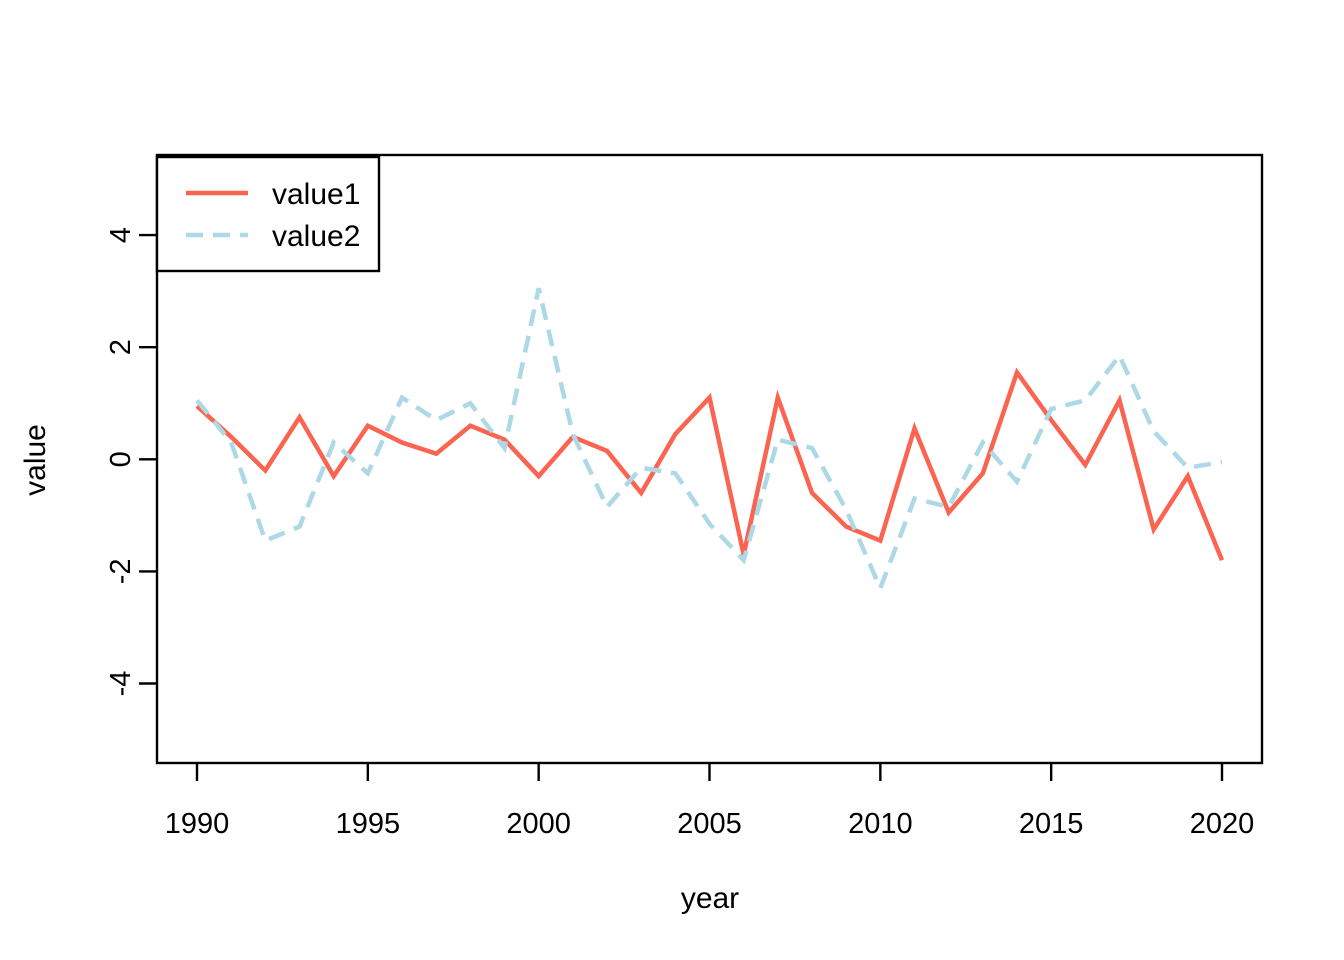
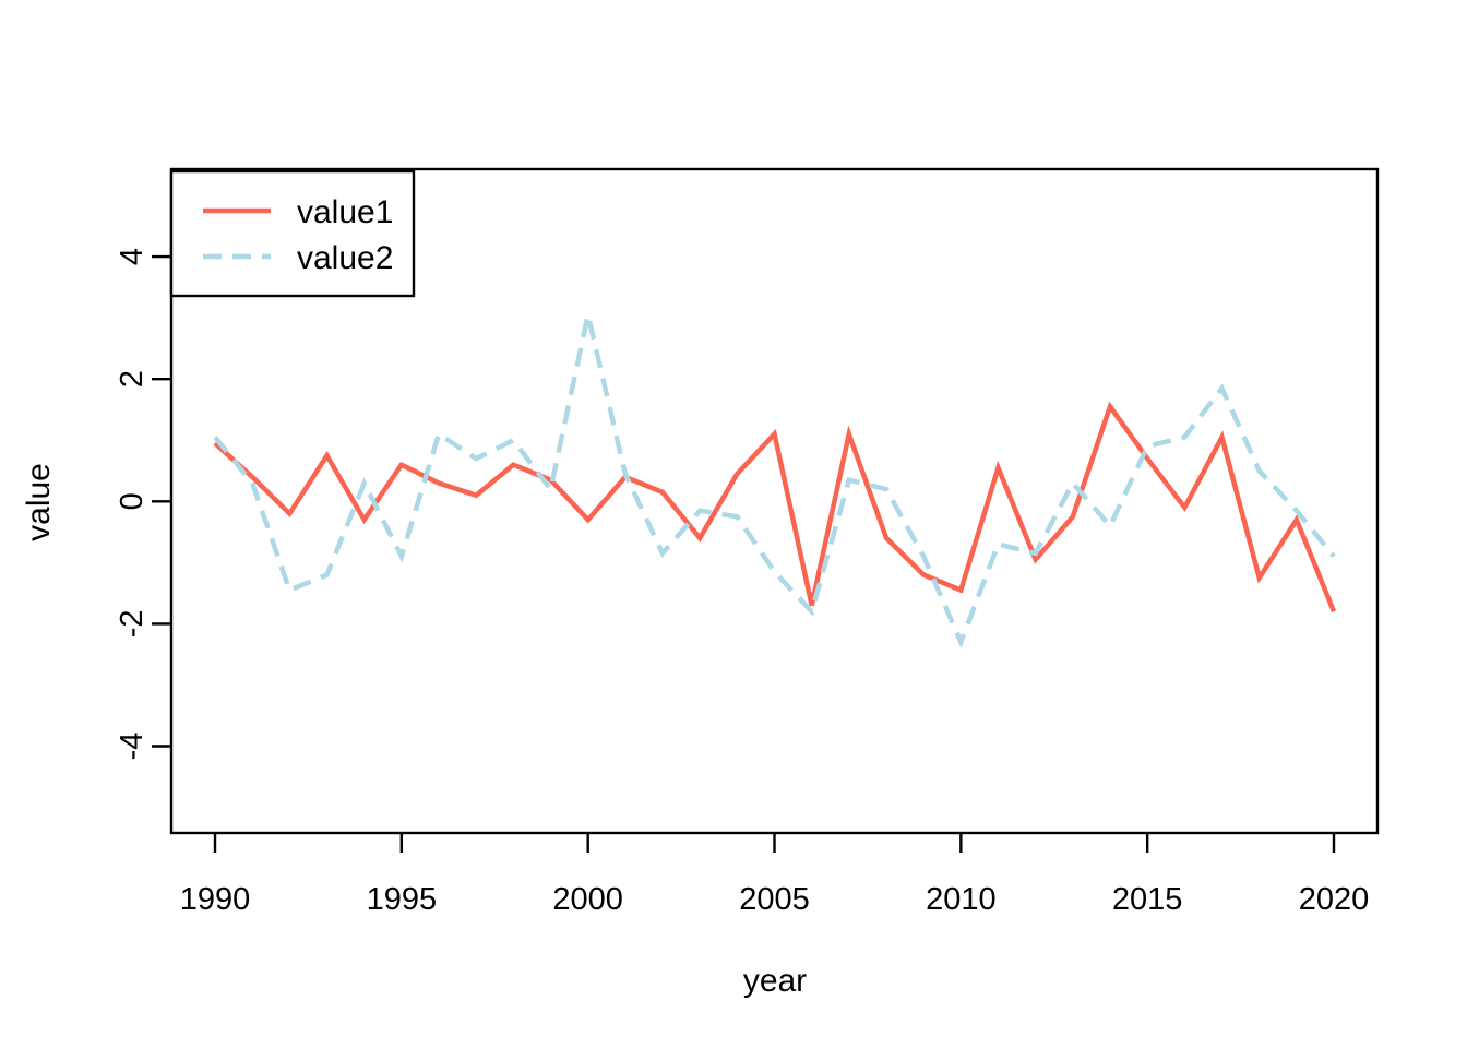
value2/1995: -0.2 -> -0.9
value2/2020: -0.1 -> -0.9
